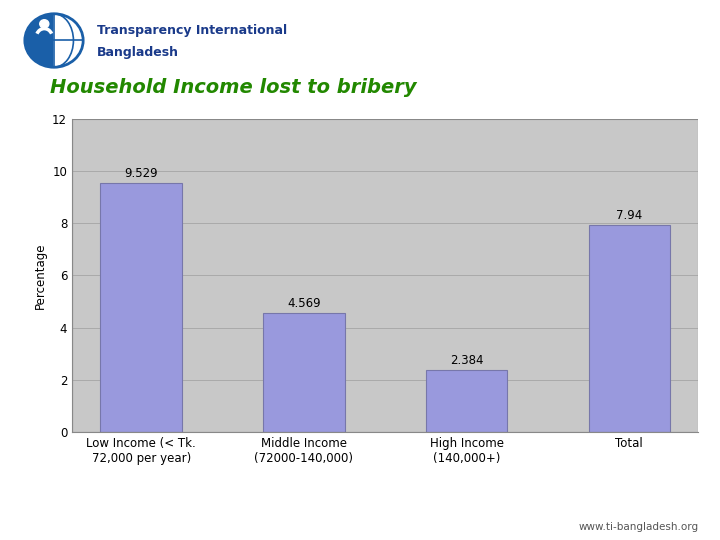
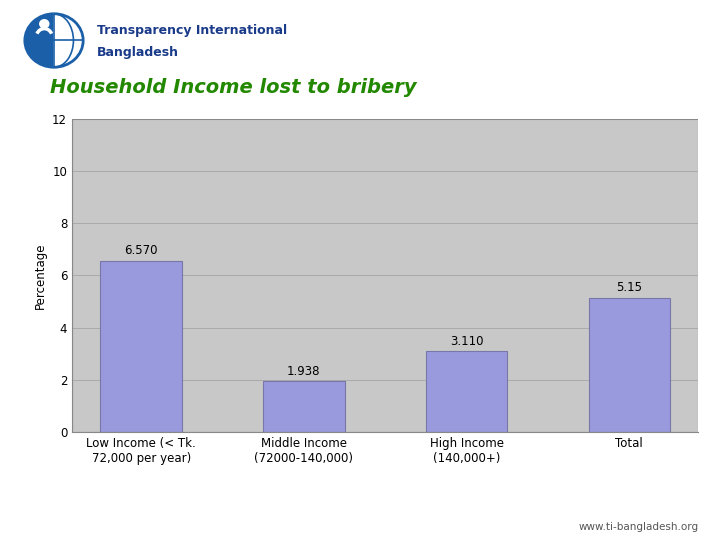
Low Income (< Tk. 72,000 per year): 9.529 -> 6.570
Middle Income (72000-140,000): 4.569 -> 1.938
High Income (140,000+): 2.384 -> 3.110
Total: 7.94 -> 5.15
